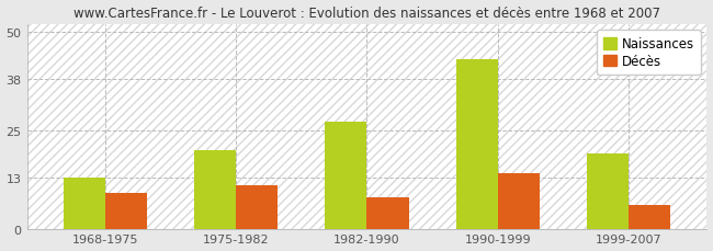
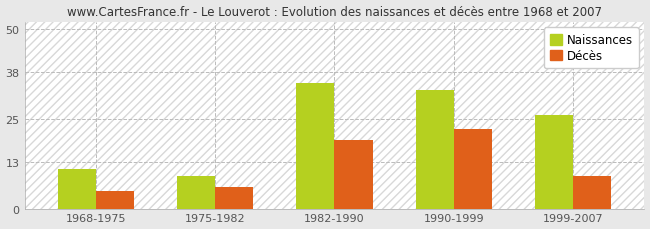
Naissances/1968-1975: 13 -> 11
Décès/1968-1975: 9 -> 5
Naissances/1975-1982: 20 -> 9
Décès/1975-1982: 11 -> 6
Naissances/1982-1990: 27 -> 35
Décès/1982-1990: 8 -> 19
Naissances/1990-1999: 43 -> 33
Décès/1990-1999: 14 -> 22
Naissances/1999-2007: 19 -> 26
Décès/1999-2007: 6 -> 9
